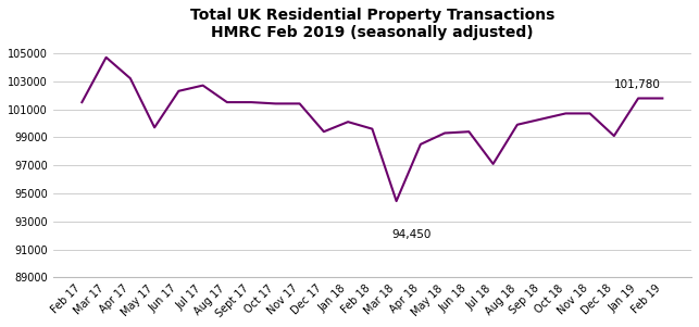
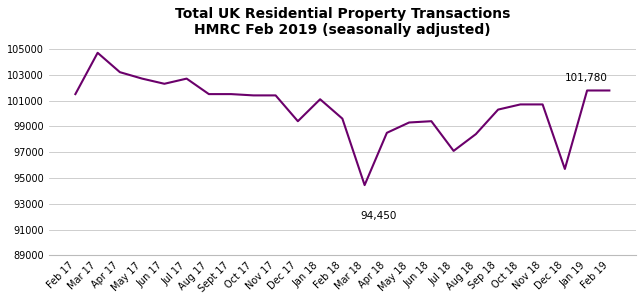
May 17: 99700 -> 102700
Jan 18: 100100 -> 101100
Aug 18: 99900 -> 98400
Dec 18: 99100 -> 95700
